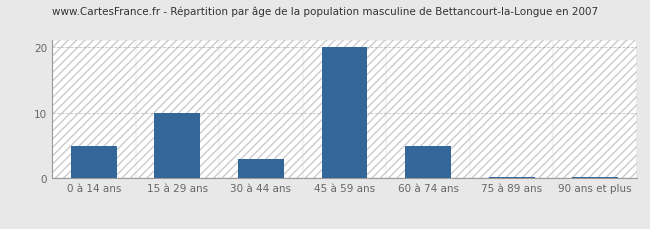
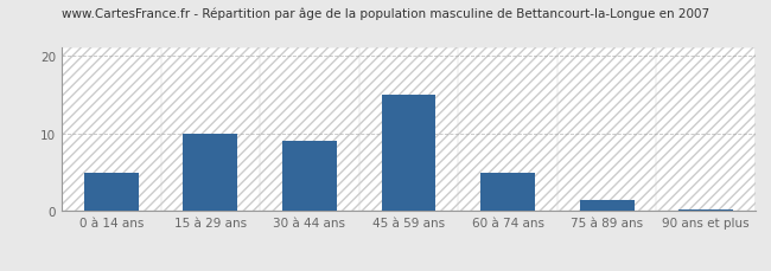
30 à 44 ans: 3.0 -> 9.0
45 à 59 ans: 20.0 -> 15.0
75 à 89 ans: 0.2 -> 1.4
